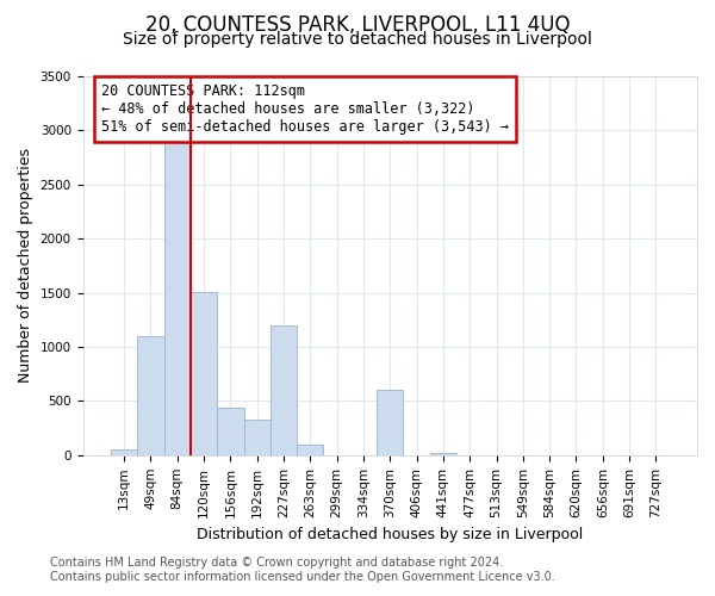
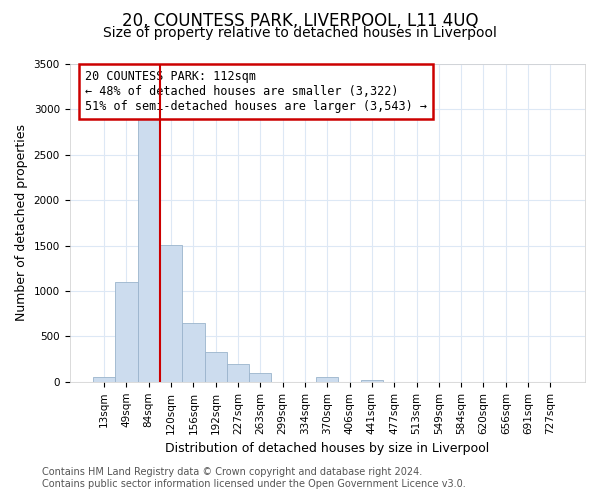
156sqm: 440 -> 640
227sqm: 1200 -> 200
370sqm: 600 -> 60
